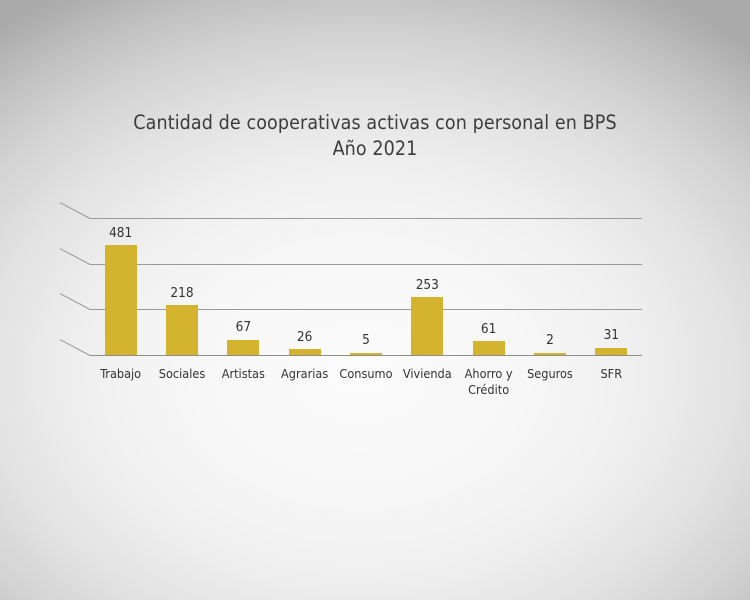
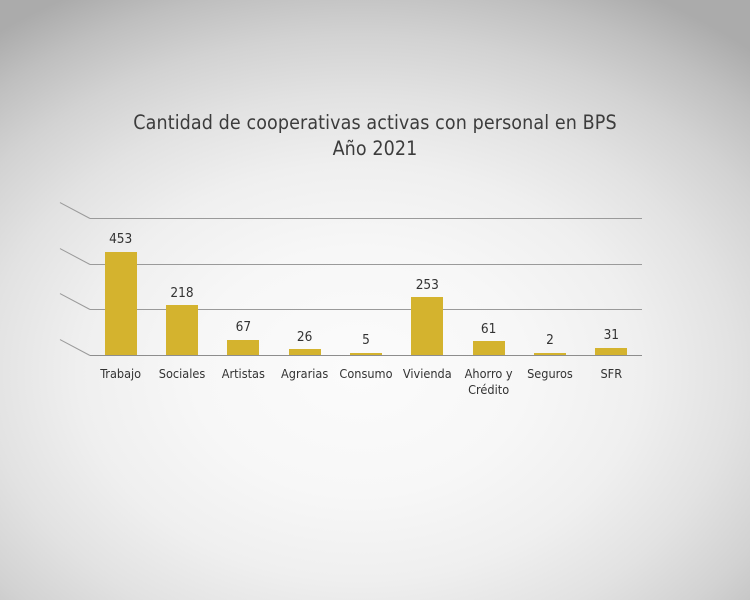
Trabajo: 481 -> 453
